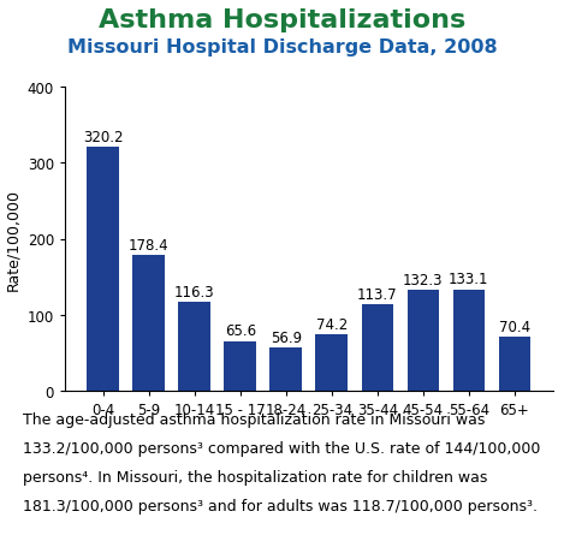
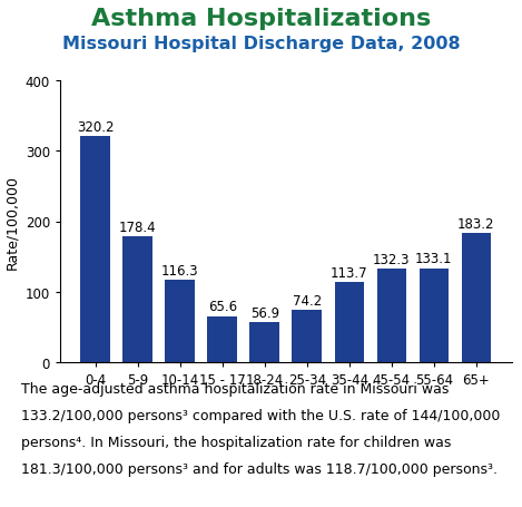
65+: 70.4 -> 183.2
